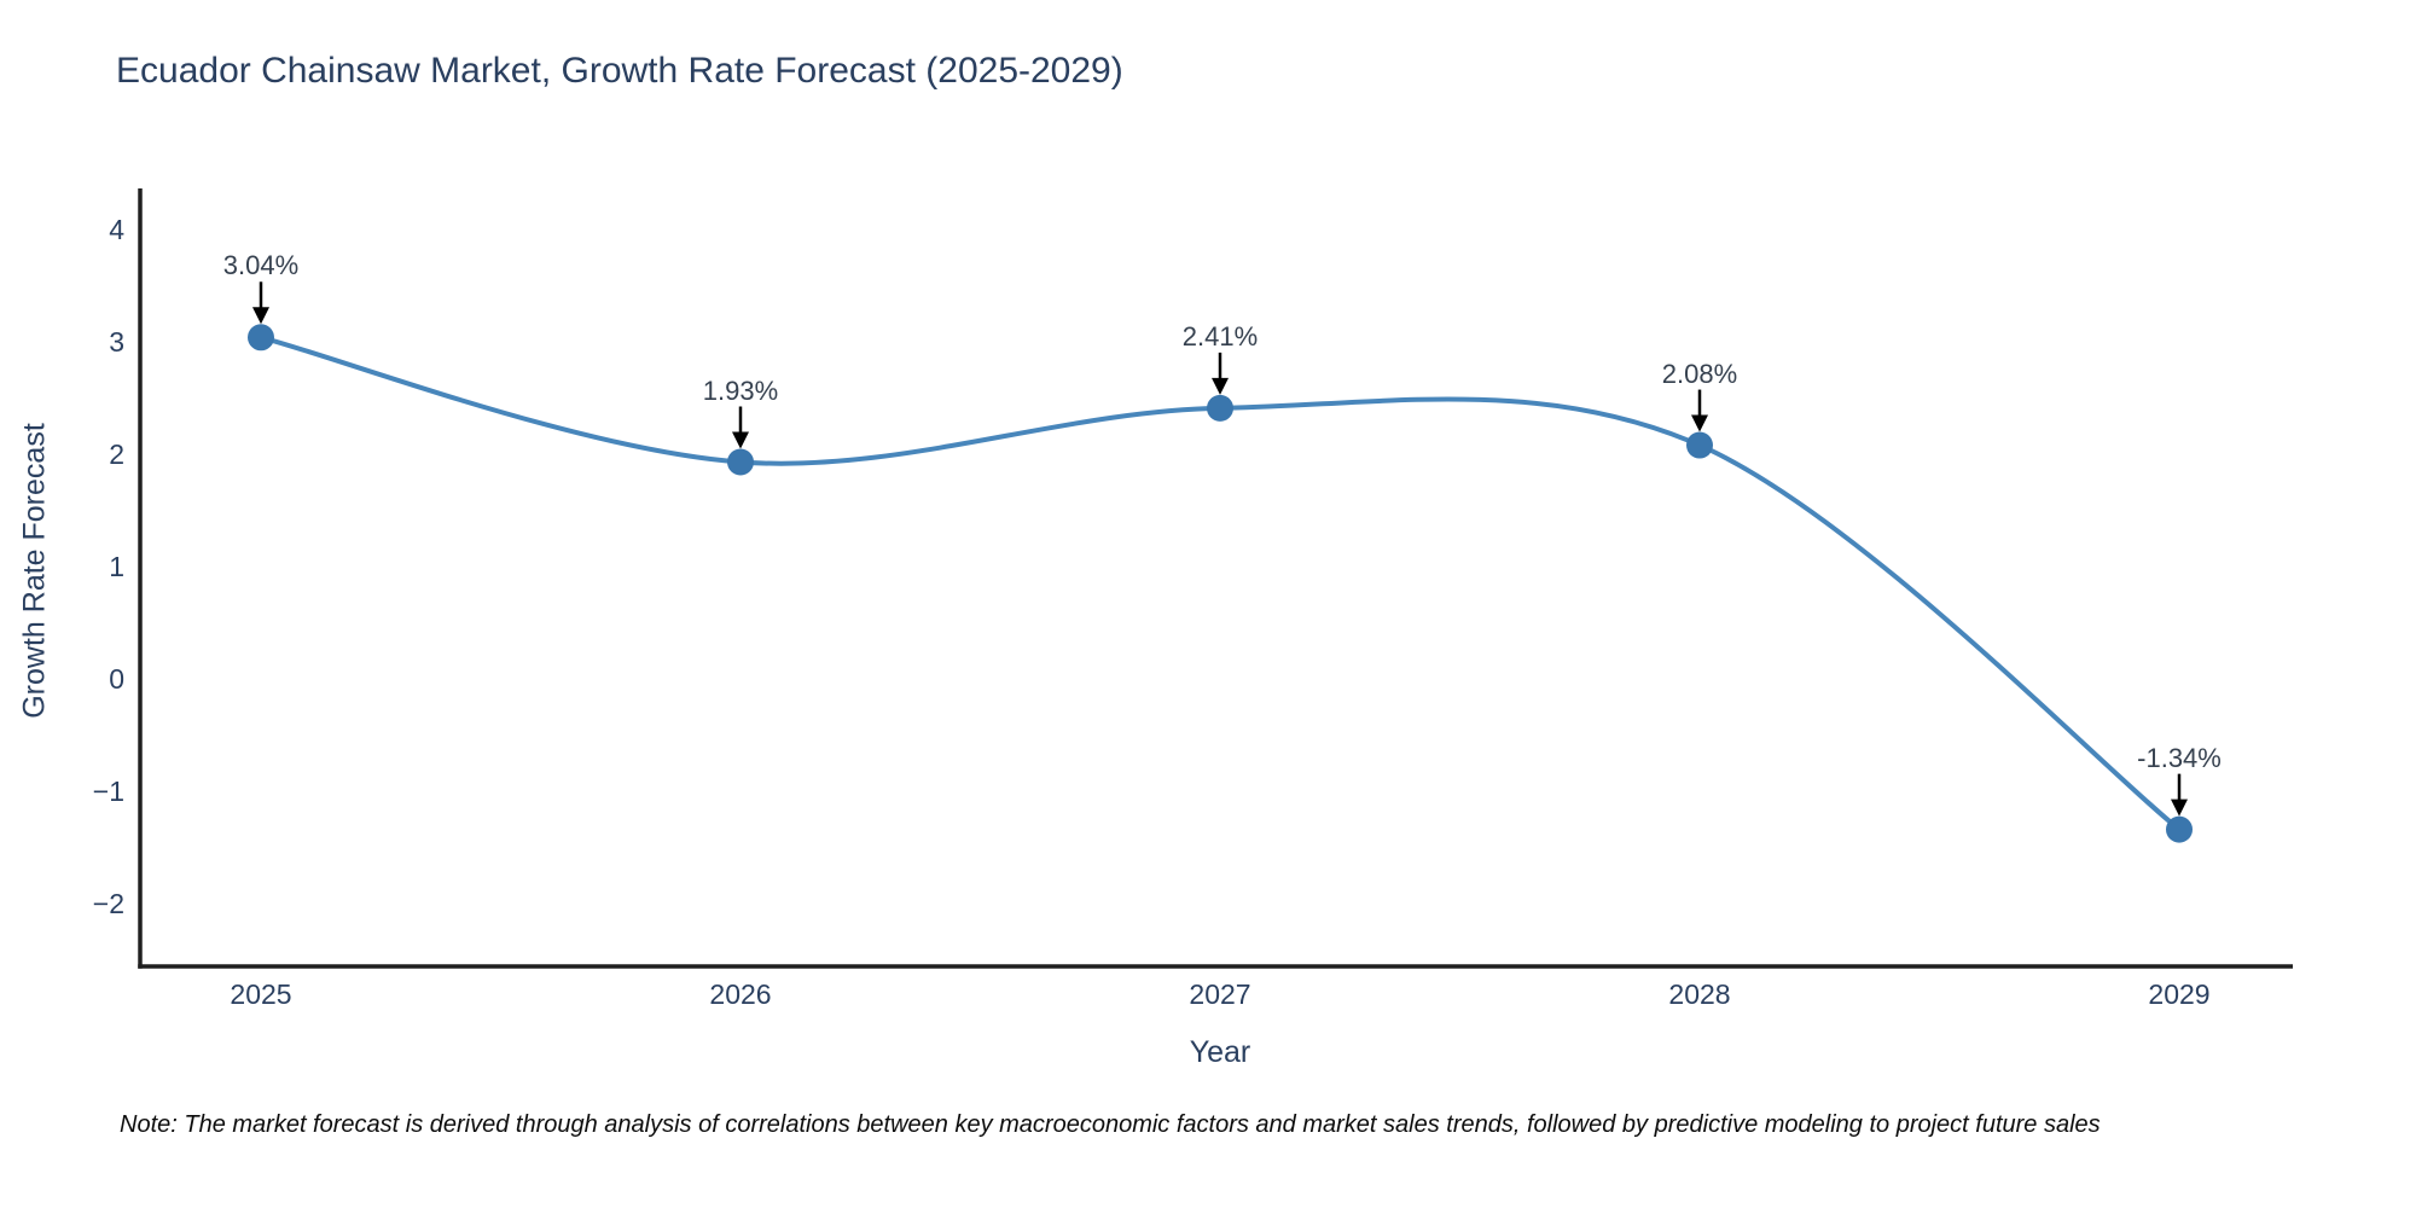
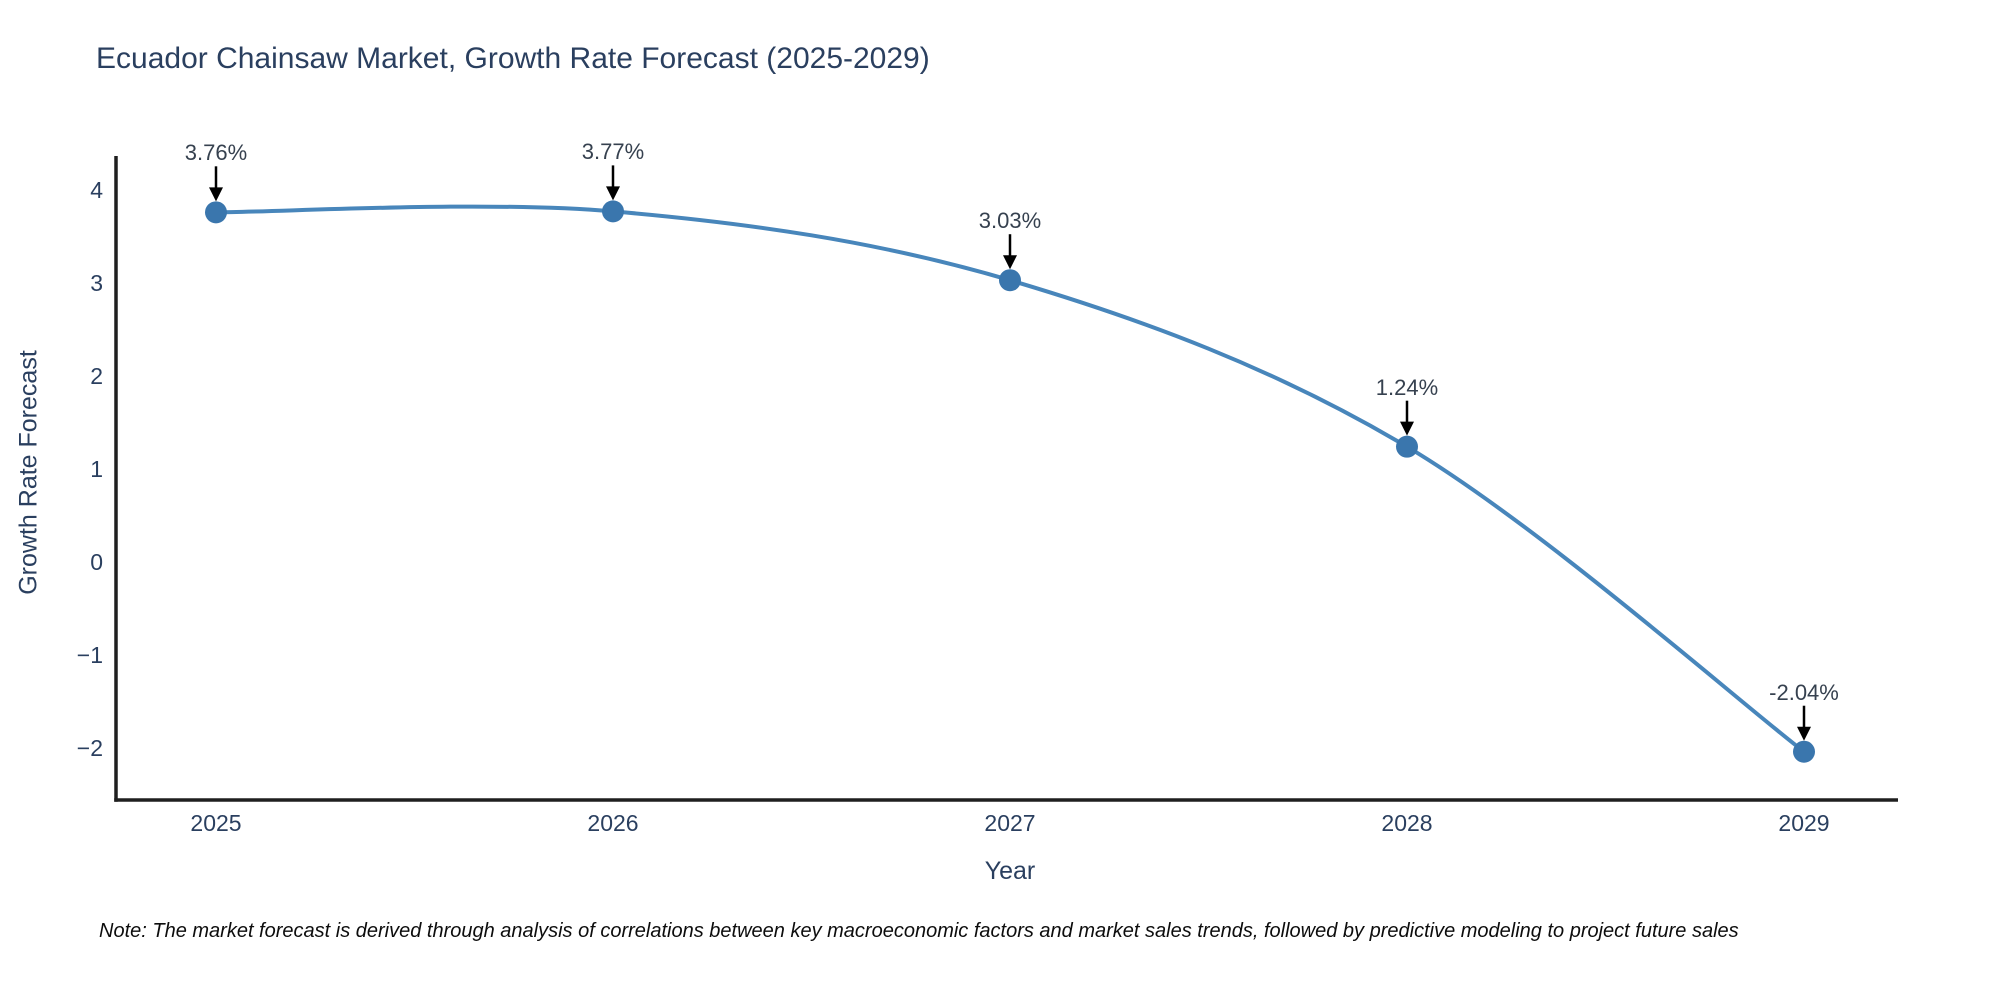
2025: 3.04% -> 3.76%
2026: 1.93% -> 3.77%
2027: 2.41% -> 3.03%
2028: 2.08% -> 1.24%
2029: -1.34% -> -2.04%
